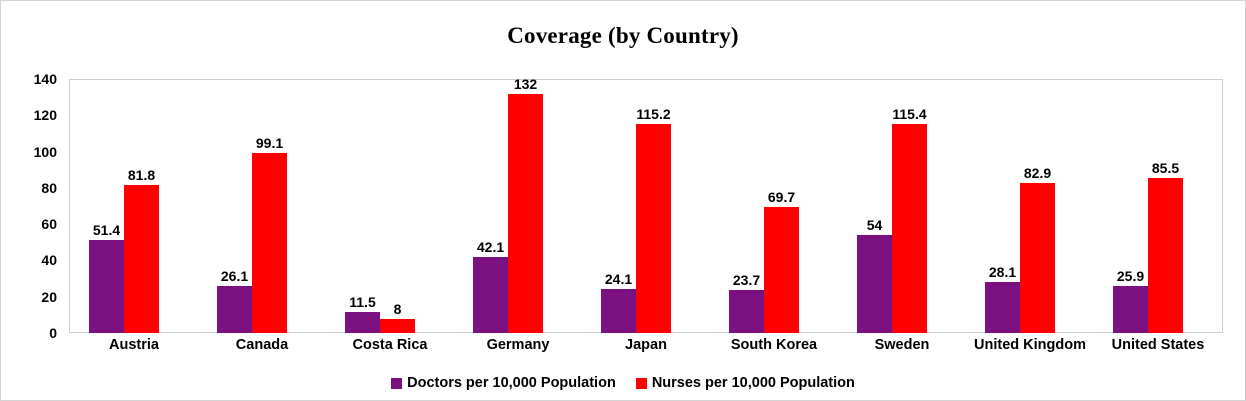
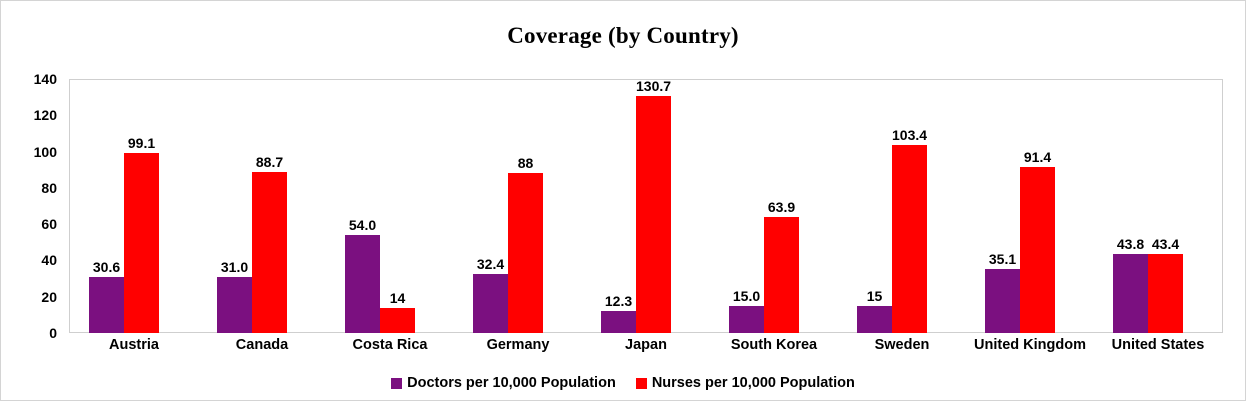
Doctors per 10,000 Population/Austria: 51.4 -> 30.6
Nurses per 10,000 Population/Austria: 81.8 -> 99.1
Doctors per 10,000 Population/Canada: 26.1 -> 31.0
Nurses per 10,000 Population/Canada: 99.1 -> 88.7
Doctors per 10,000 Population/Costa Rica: 11.5 -> 54.0
Nurses per 10,000 Population/Costa Rica: 8 -> 14
Doctors per 10,000 Population/Germany: 42.1 -> 32.4
Nurses per 10,000 Population/Germany: 132 -> 88
Doctors per 10,000 Population/Japan: 24.1 -> 12.3
Nurses per 10,000 Population/Japan: 115.2 -> 130.7
Doctors per 10,000 Population/South Korea: 23.7 -> 15.0
Nurses per 10,000 Population/South Korea: 69.7 -> 63.9
Doctors per 10,000 Population/Sweden: 54 -> 15
Nurses per 10,000 Population/Sweden: 115.4 -> 103.4
Doctors per 10,000 Population/United Kingdom: 28.1 -> 35.1
Nurses per 10,000 Population/United Kingdom: 82.9 -> 91.4
Doctors per 10,000 Population/United States: 25.9 -> 43.8
Nurses per 10,000 Population/United States: 85.5 -> 43.4
